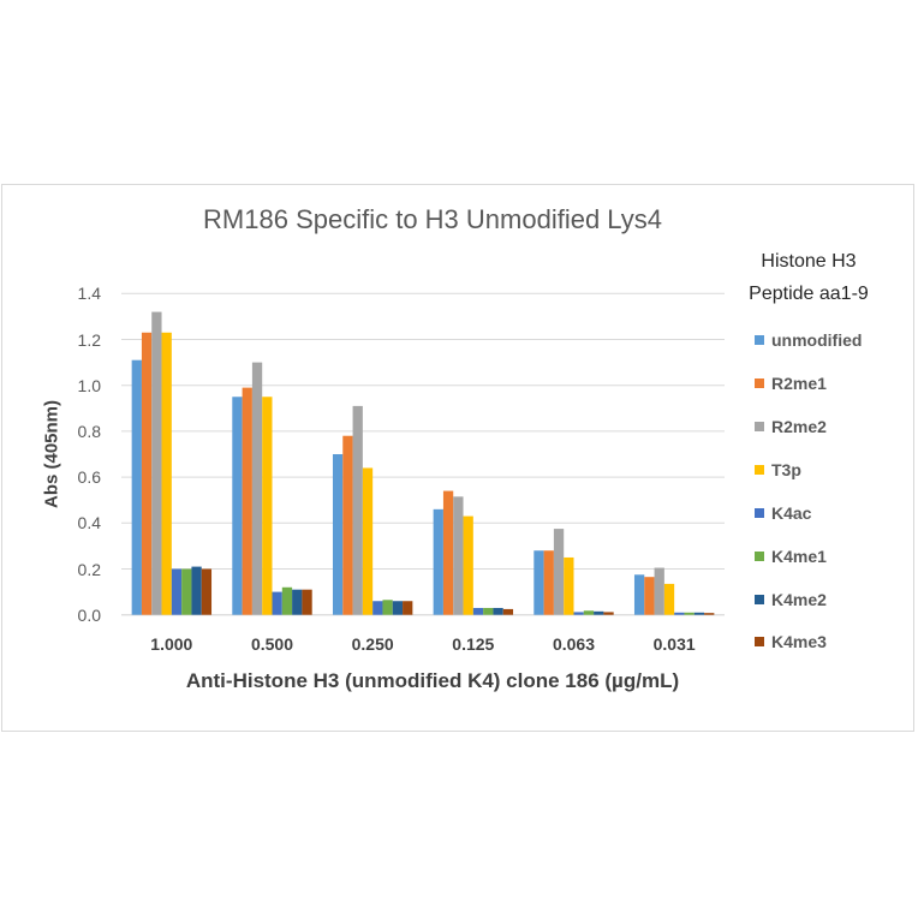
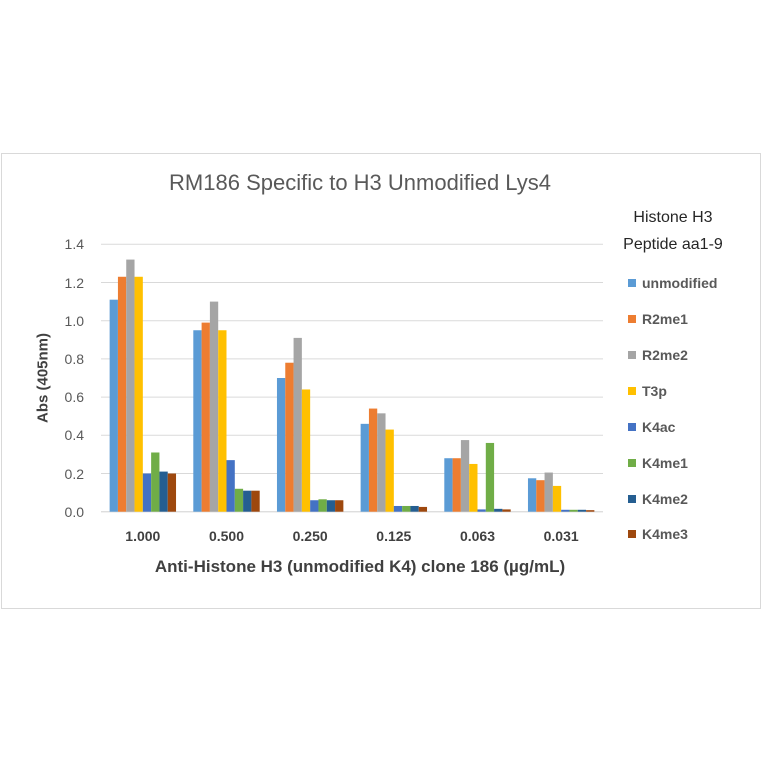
K4me1/1.000: 0.20 -> 0.31
K4ac/0.500: 0.10 -> 0.27
K4me1/0.063: 0.02 -> 0.36
